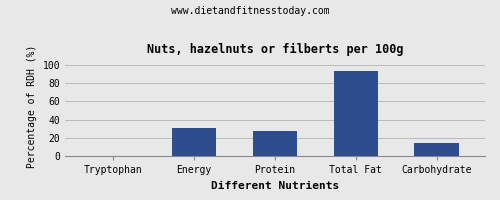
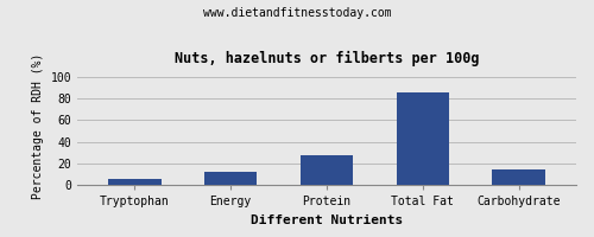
Tryptophan: 0 -> 6
Energy: 31 -> 12
Total Fat: 93 -> 86
